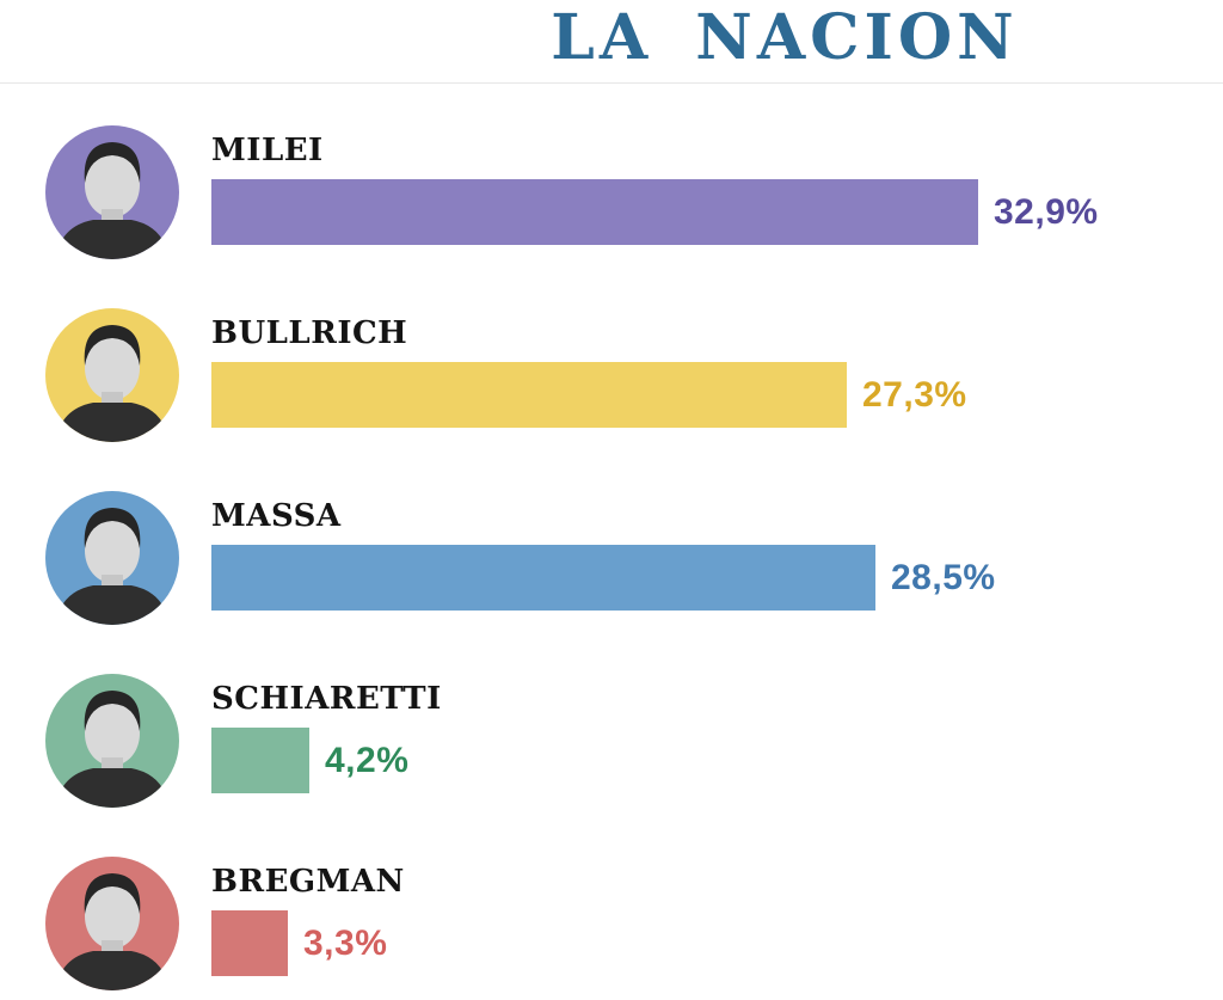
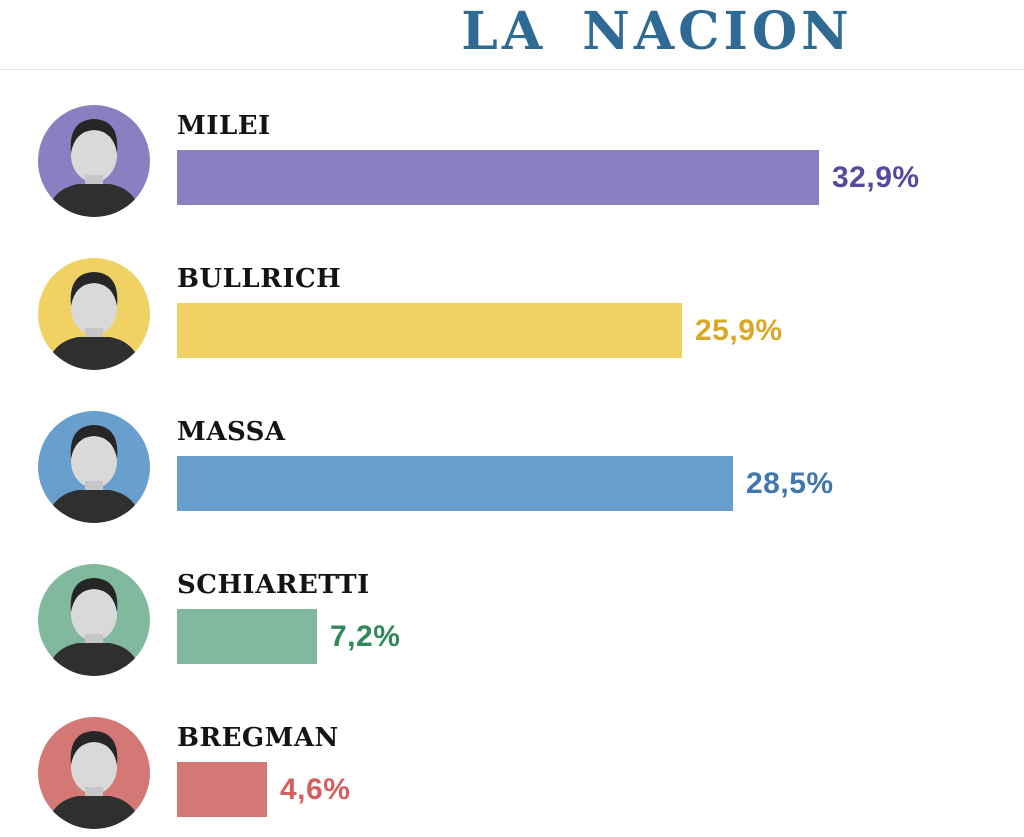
BULLRICH: 27,3% -> 25,9%
SCHIARETTI: 4,2% -> 7,2%
BREGMAN: 3,3% -> 4,6%
